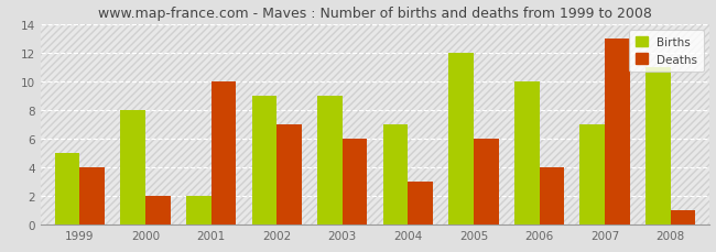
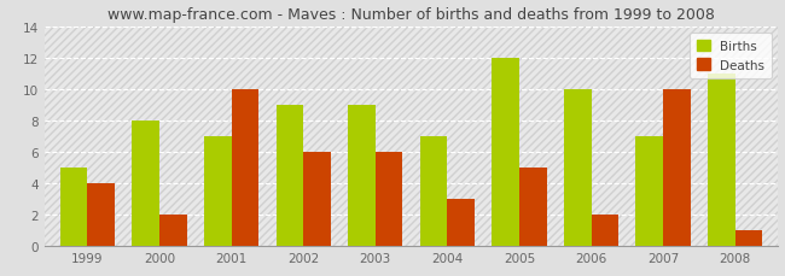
Births/2001: 2 -> 7
Deaths/2002: 7 -> 6
Deaths/2005: 6 -> 5
Deaths/2006: 4 -> 2
Deaths/2007: 13 -> 10
